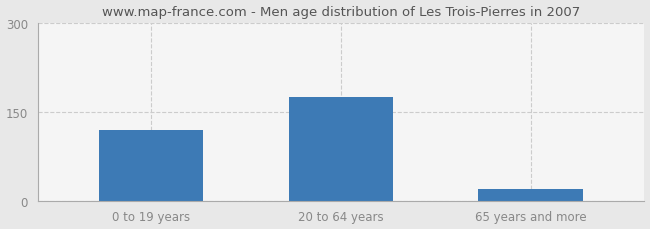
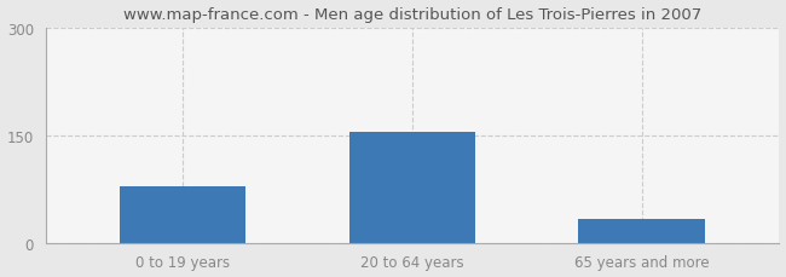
0 to 19 years: 120 -> 78
20 to 64 years: 175 -> 154
65 years and more: 20 -> 34
